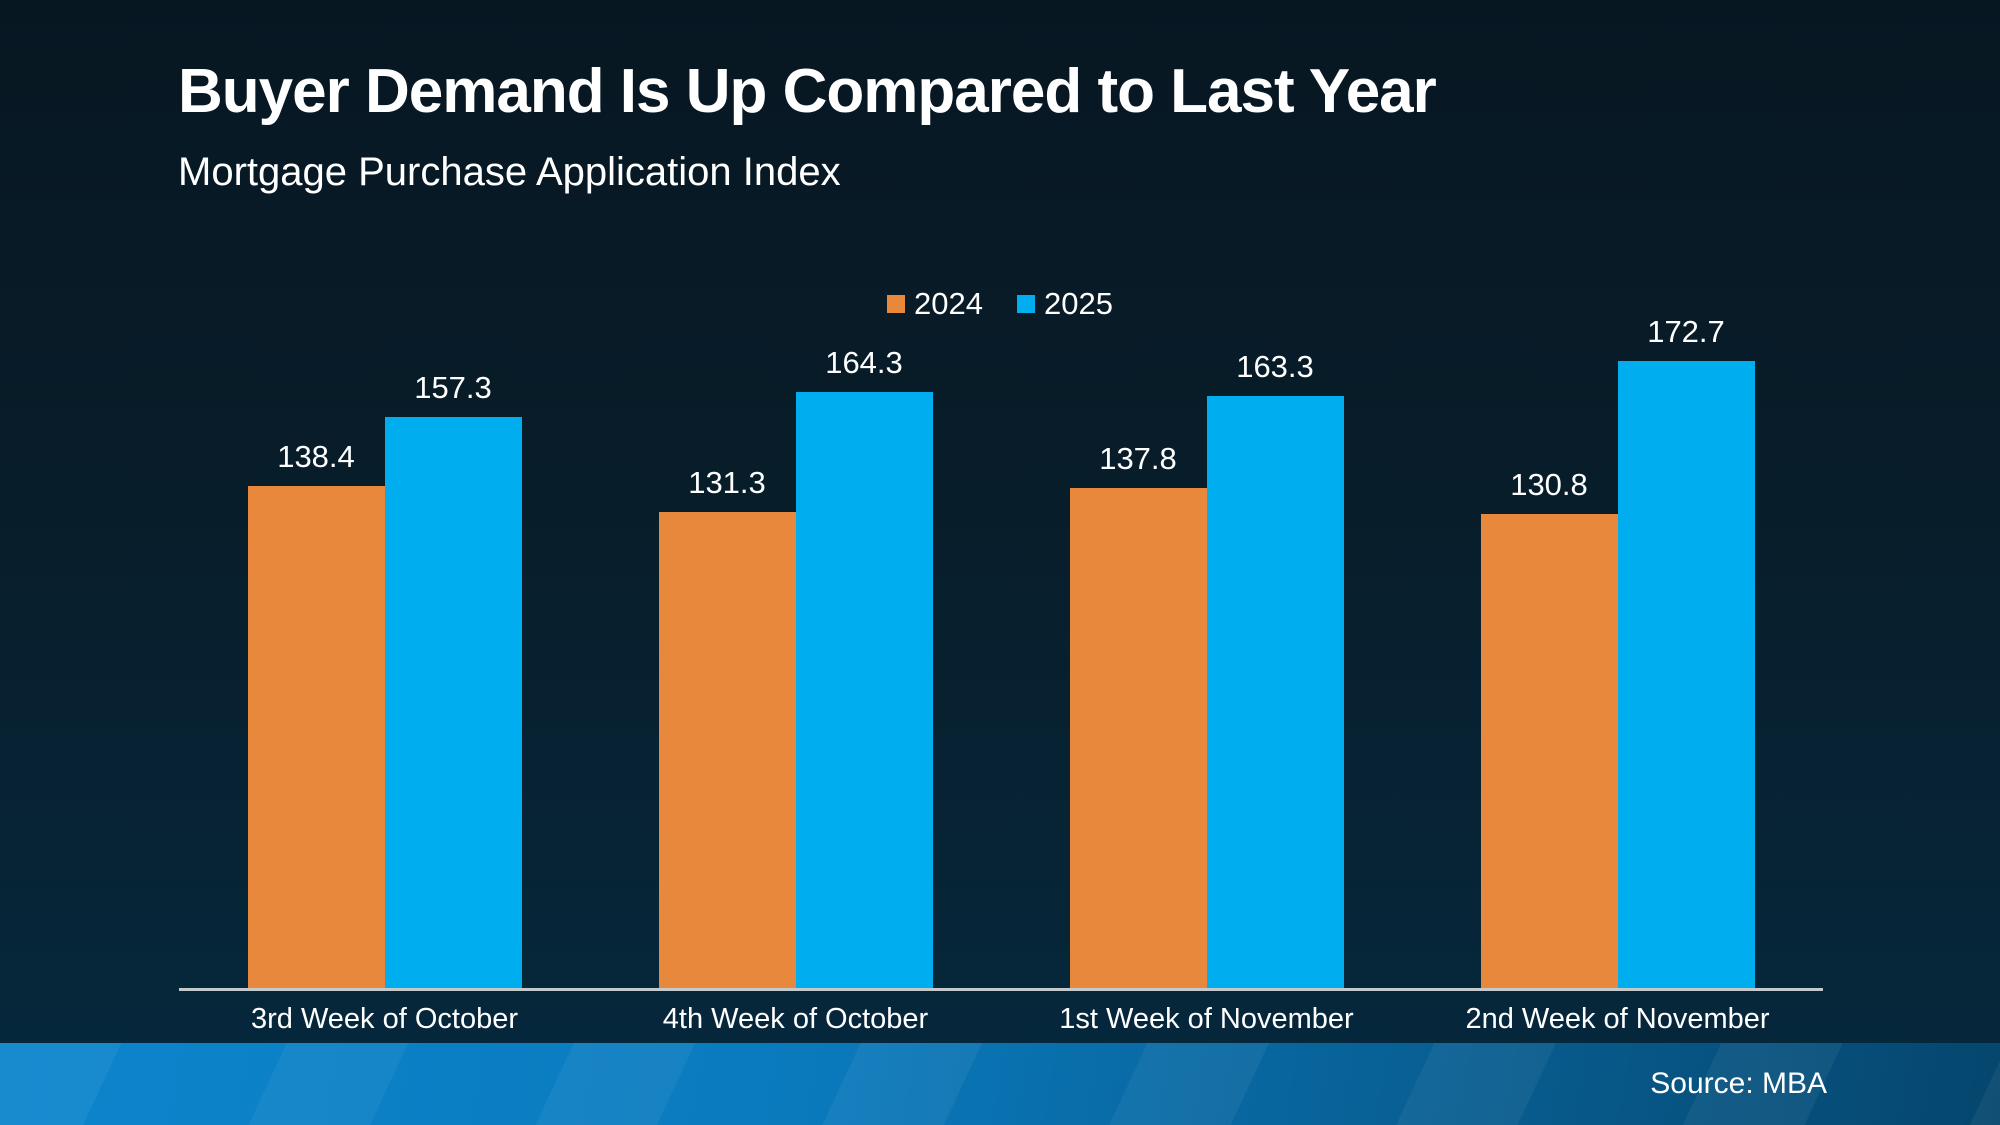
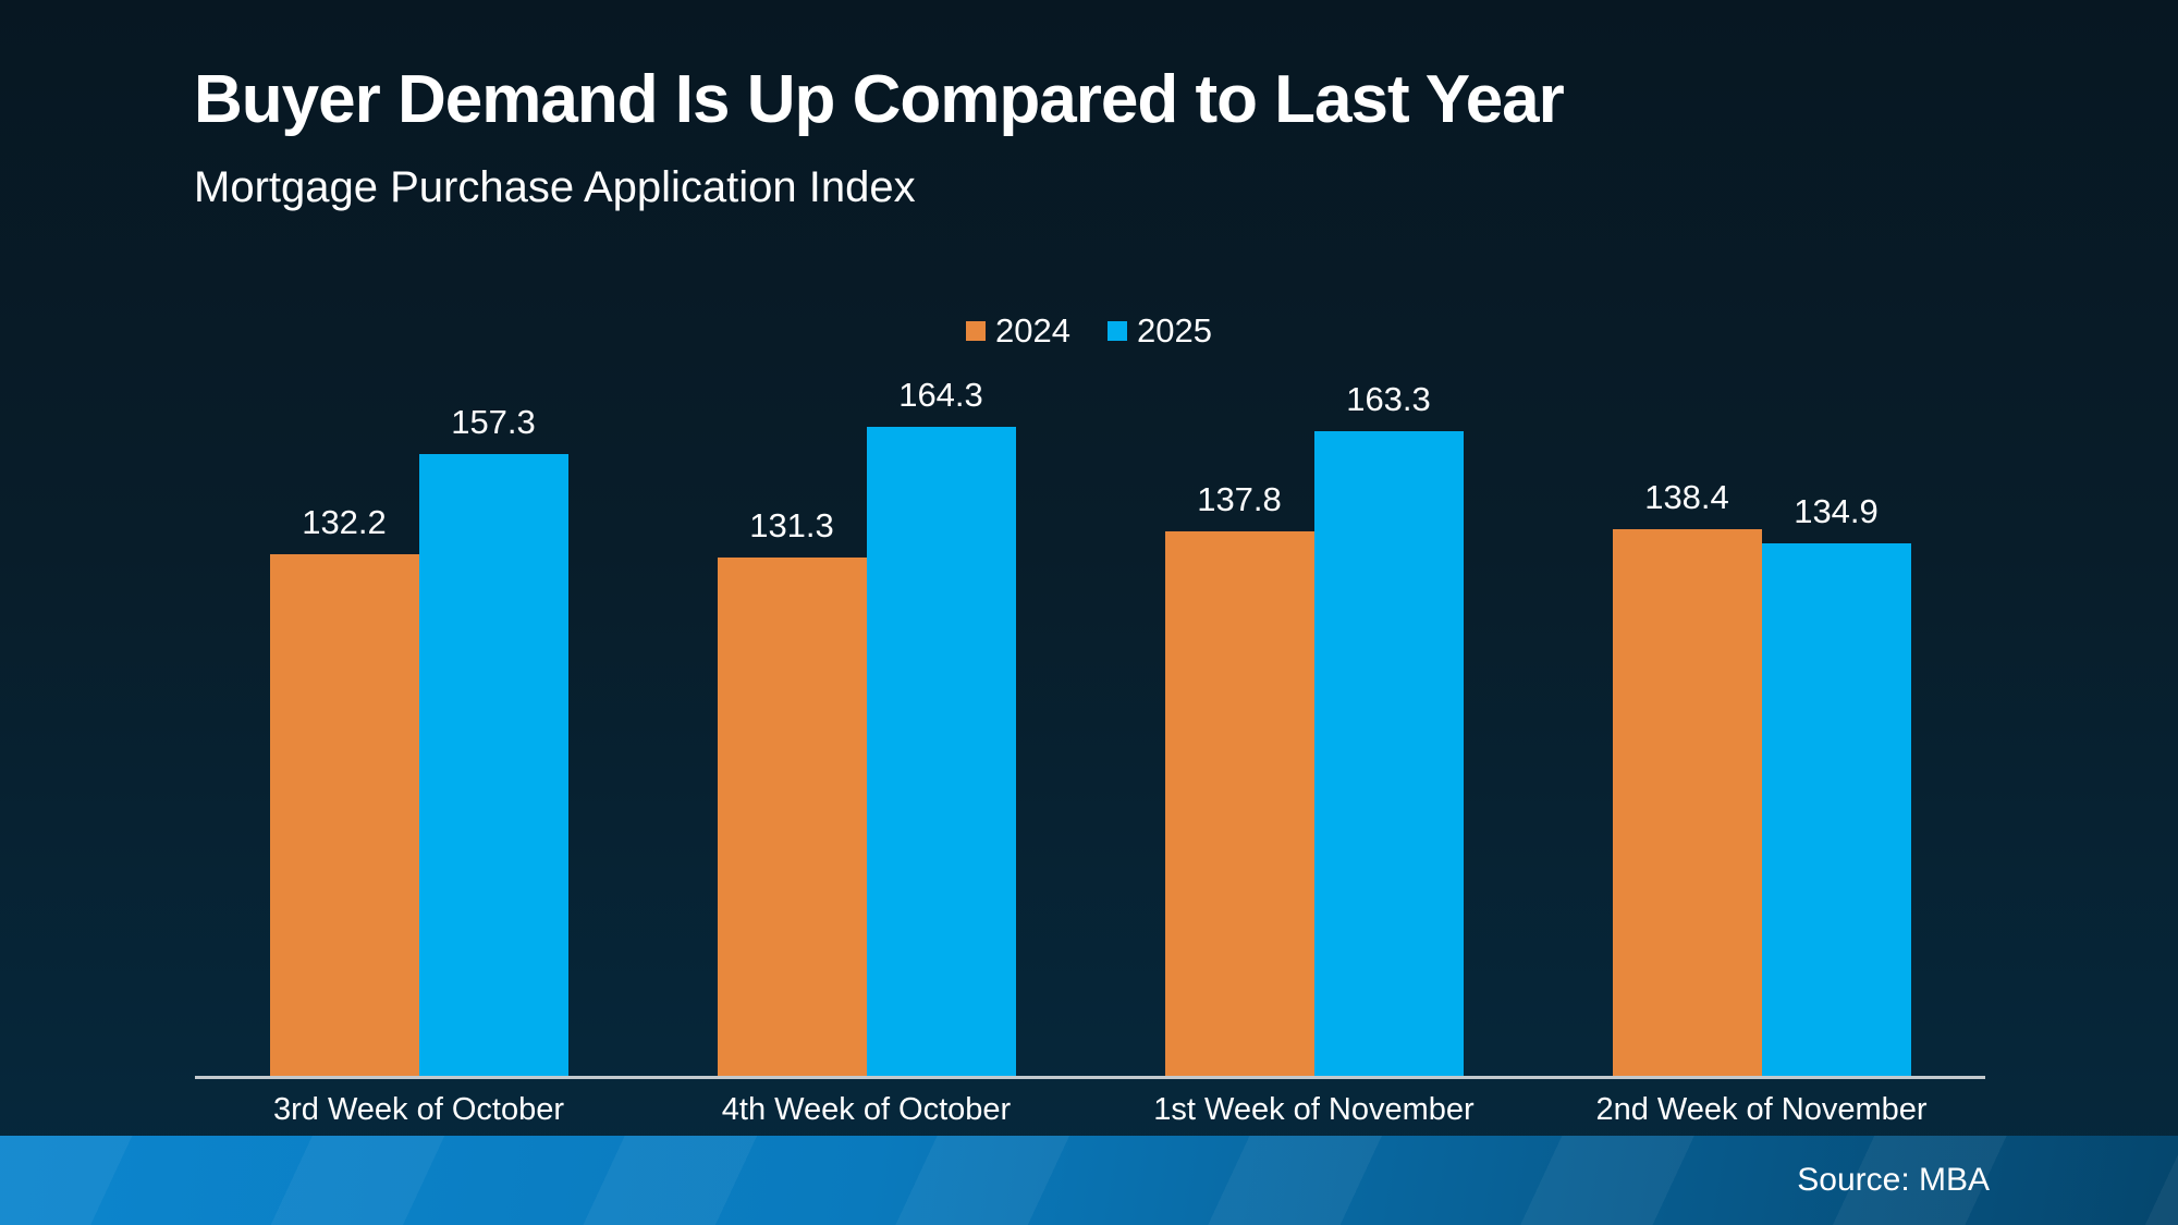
2024/3rd Week of October: 138.4 -> 132.2
2024/2nd Week of November: 130.8 -> 138.4
2025/2nd Week of November: 172.7 -> 134.9
